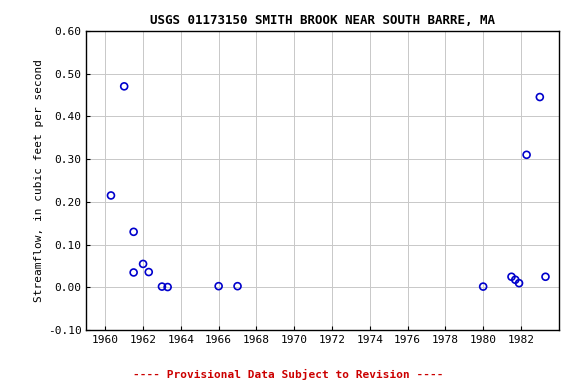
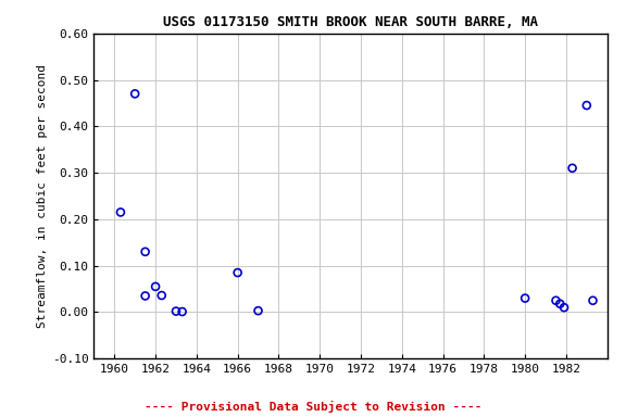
1966: 0.003 -> 0.085
1980: 0.002 -> 0.030
